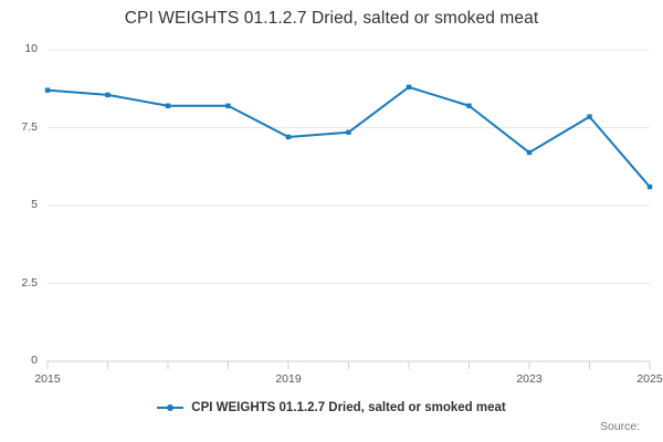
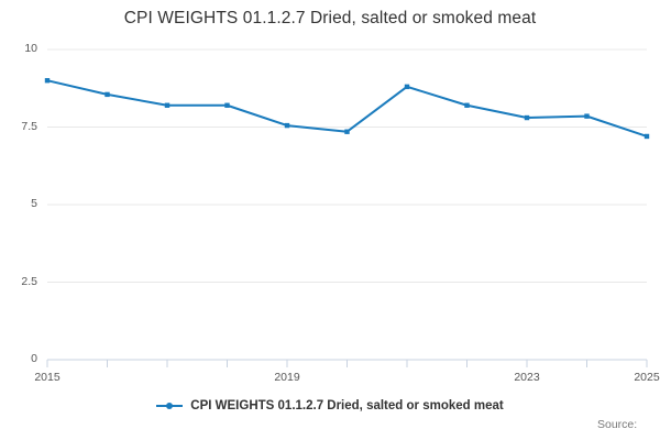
2015: 8.7 -> 9.0
2019: 7.2 -> 7.5
2023: 6.7 -> 7.8
2025: 5.6 -> 7.2
